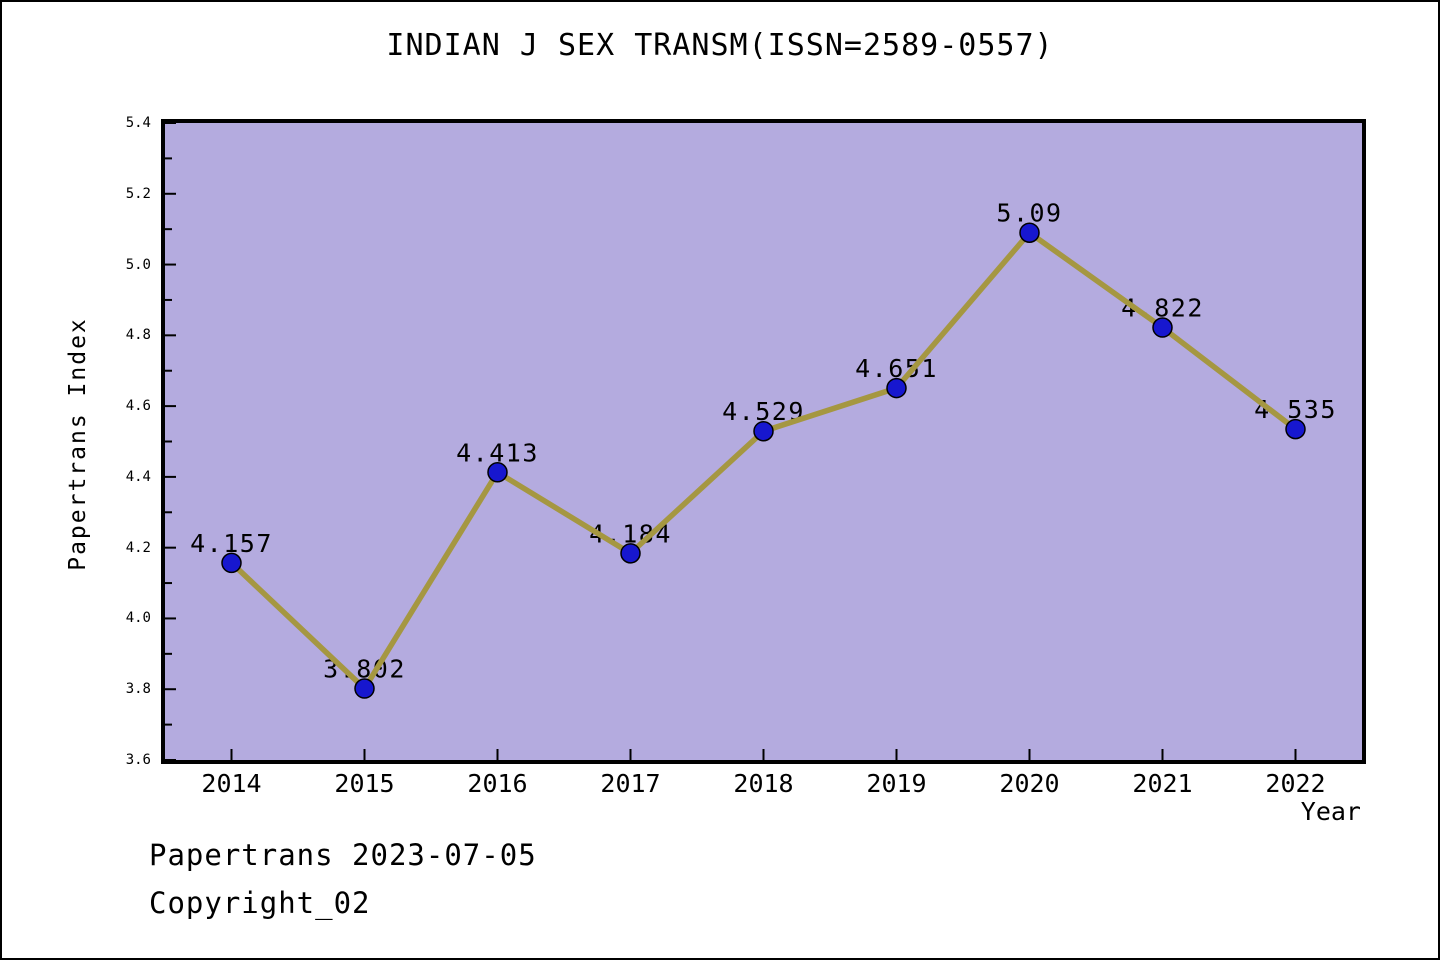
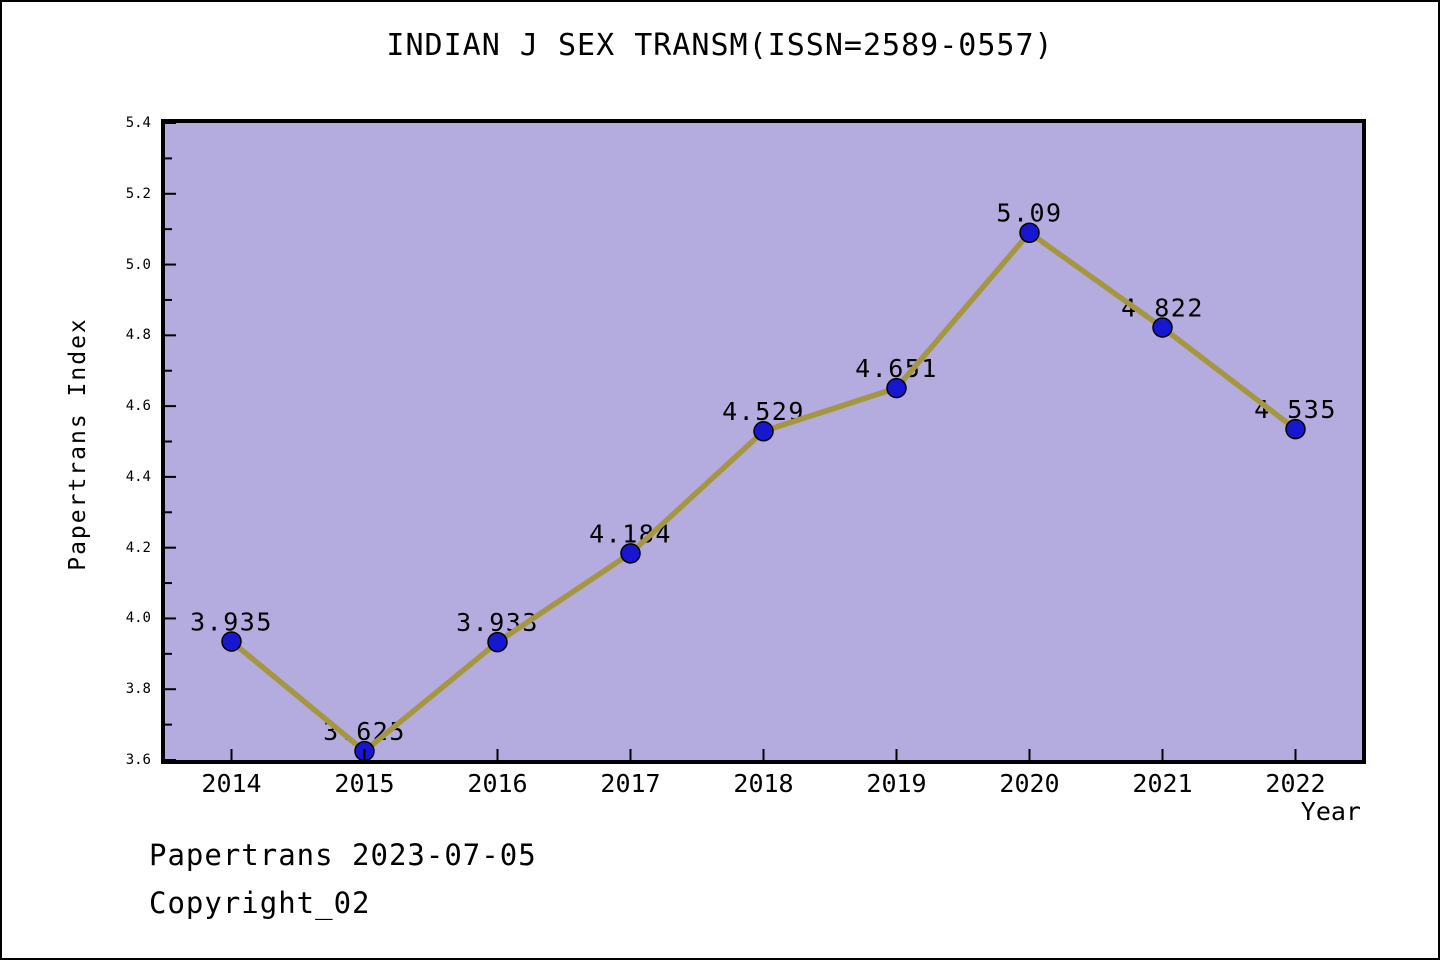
2014: 4.157 -> 3.935
2015: 3.802 -> 3.625
2016: 4.413 -> 3.933
